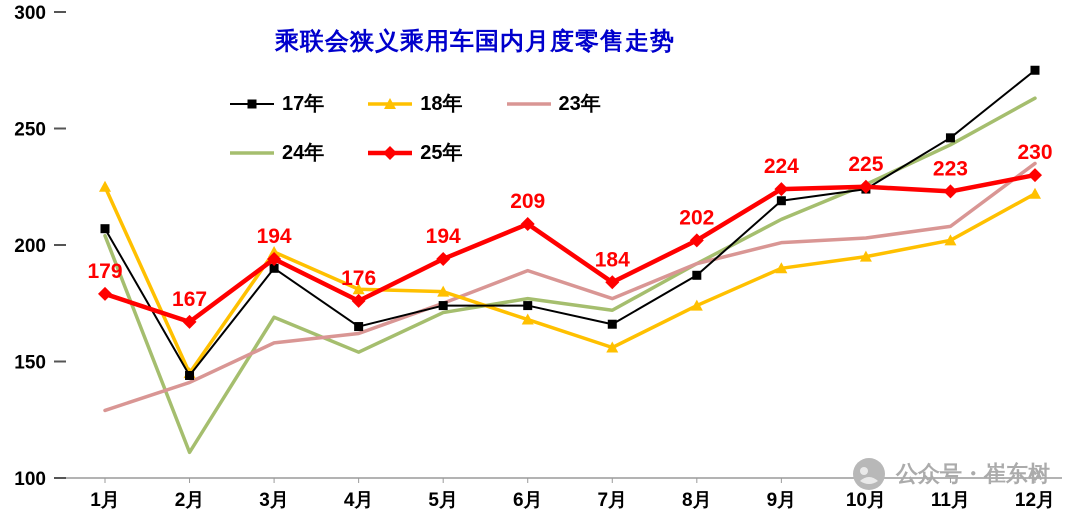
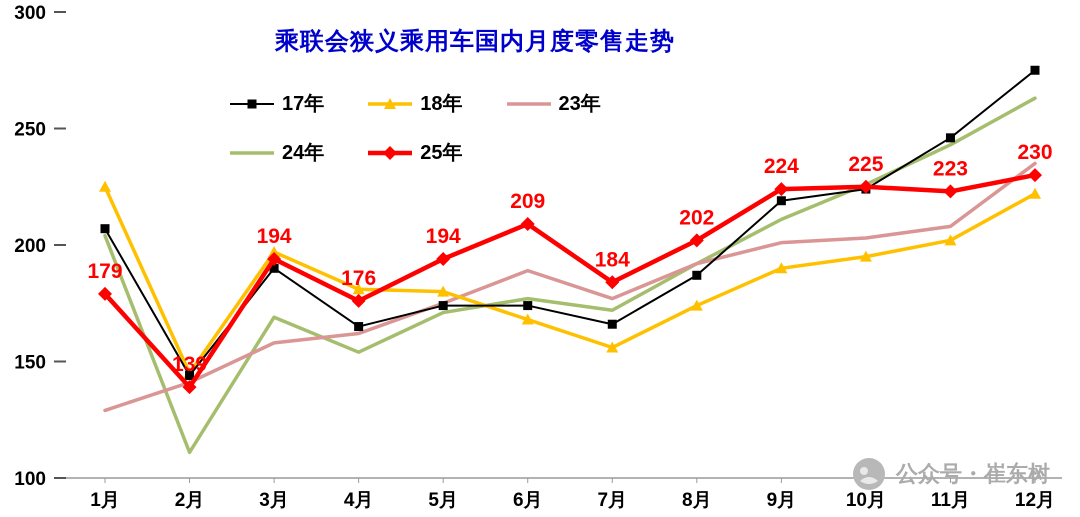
25年/2月: 167 -> 139
